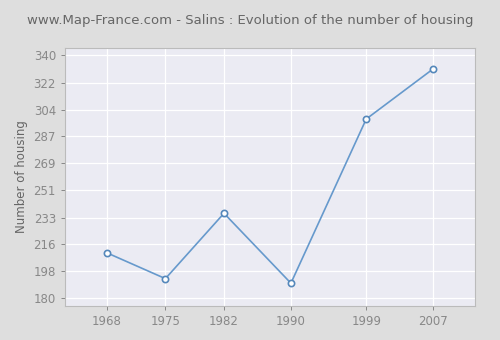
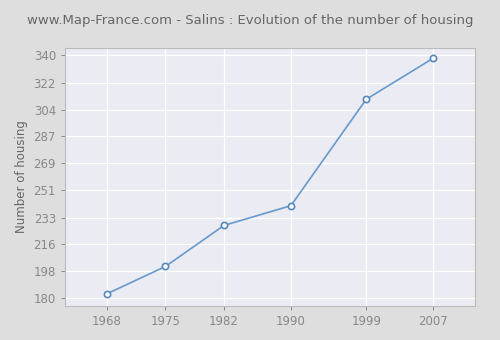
1968: 210 -> 183
1975: 193 -> 201
1982: 236 -> 228
1990: 190 -> 241
1999: 298 -> 311
2007: 331 -> 338
